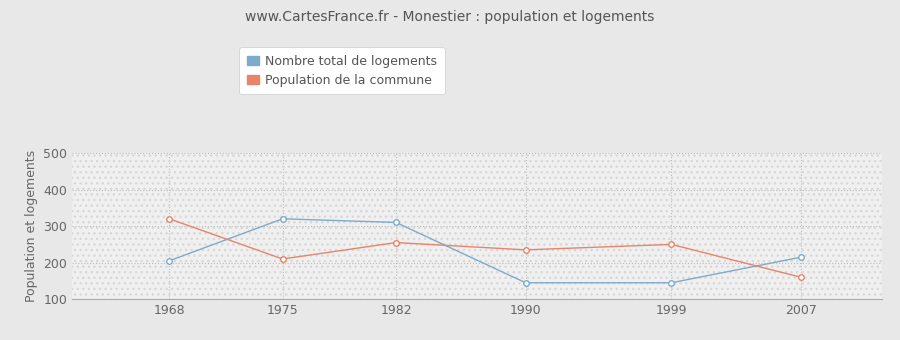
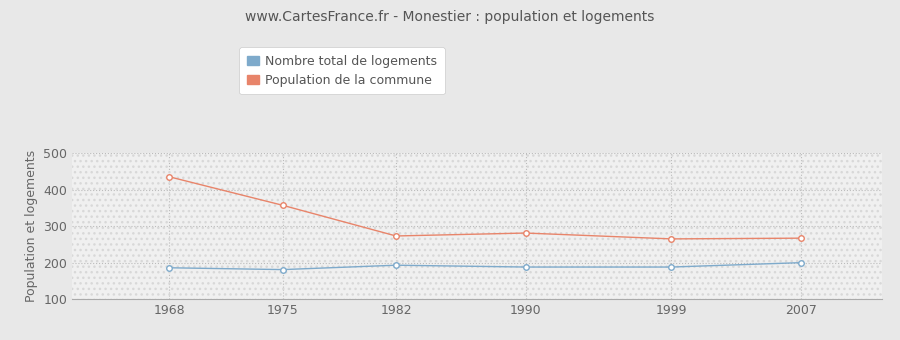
Nombre total de logements/1968: 205 -> 186
Population de la commune/1968: 320 -> 435
Nombre total de logements/1975: 320 -> 181
Population de la commune/1975: 210 -> 357
Nombre total de logements/1982: 310 -> 193
Population de la commune/1982: 255 -> 273
Nombre total de logements/1990: 145 -> 188
Population de la commune/1990: 235 -> 281
Nombre total de logements/1999: 145 -> 188
Population de la commune/1999: 250 -> 265
Nombre total de logements/2007: 215 -> 200
Population de la commune/2007: 160 -> 267
